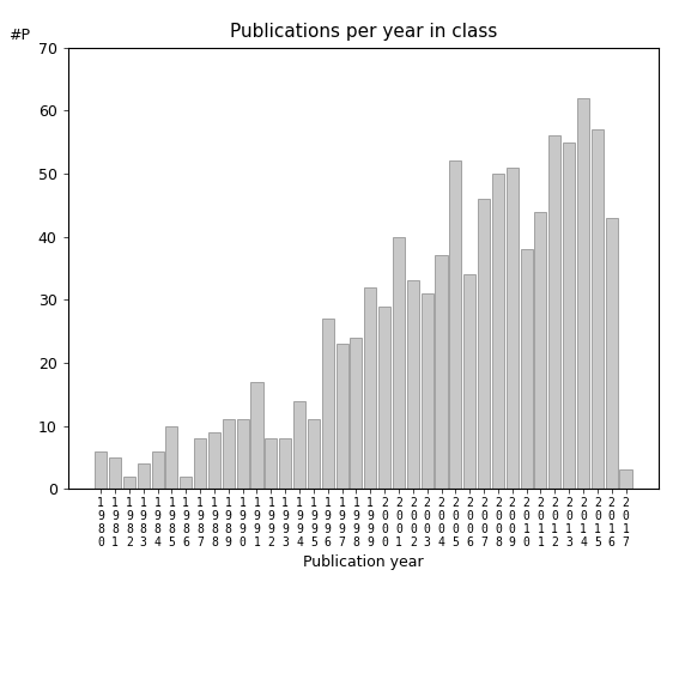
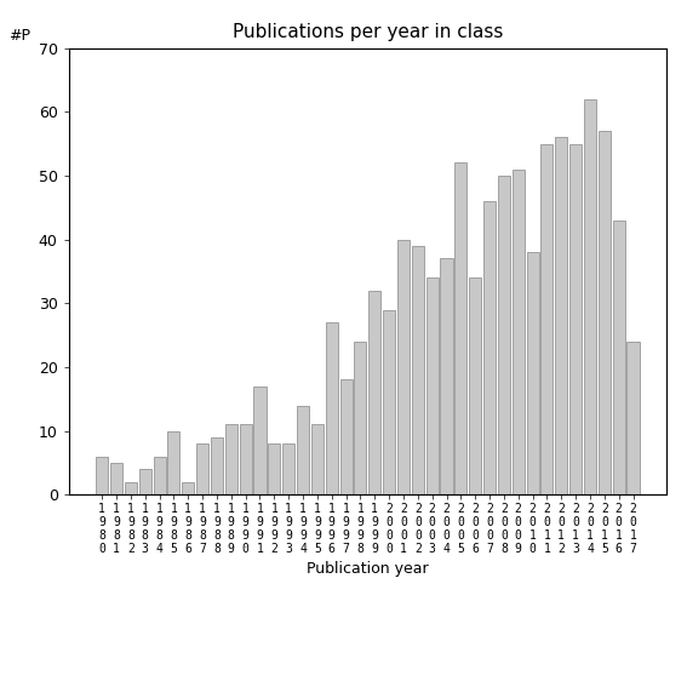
1 9 9 7: 23 -> 18
2 0 0 2: 33 -> 39
2 0 0 3: 31 -> 34
2 0 1 1: 44 -> 55
2 0 1 7: 3 -> 24
